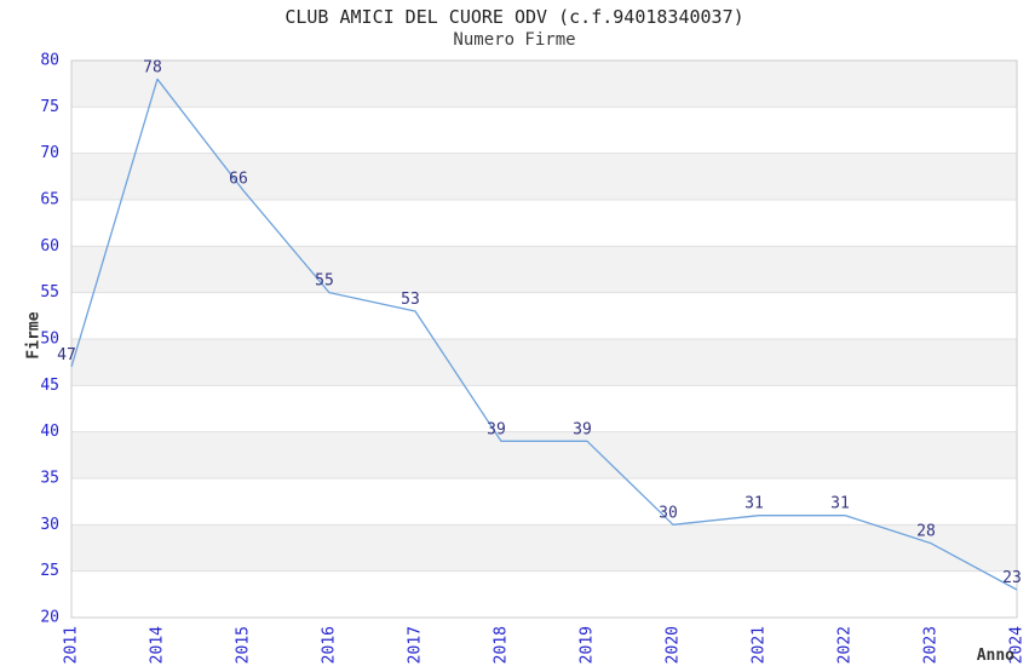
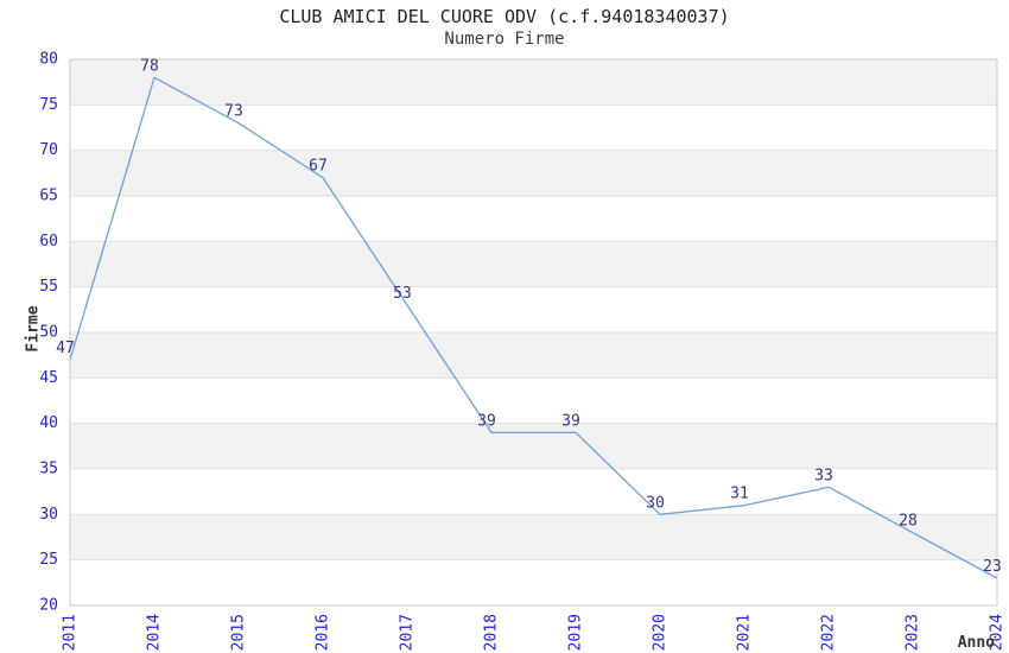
2015: 66 -> 73
2016: 55 -> 67
2022: 31 -> 33
